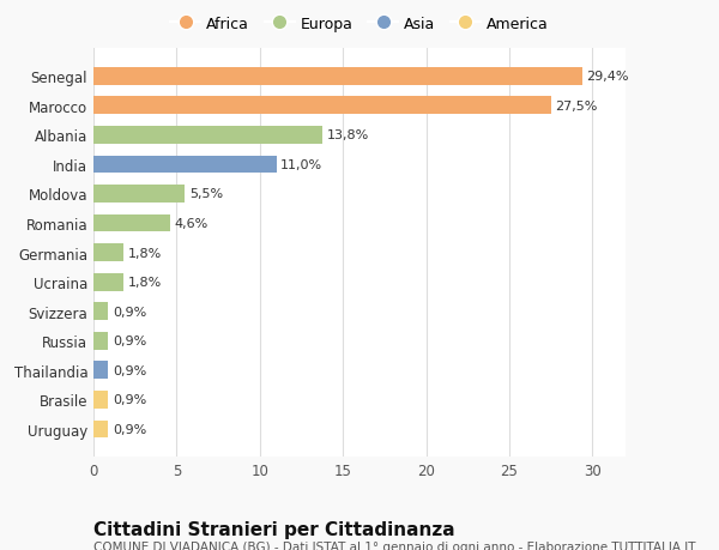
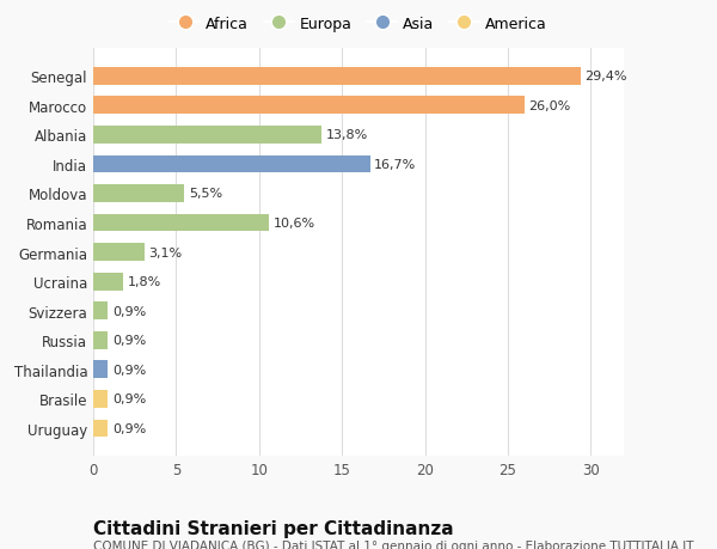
Marocco: 27,5% -> 26,0%
India: 11,0% -> 16,7%
Romania: 4,6% -> 10,6%
Germania: 1,8% -> 3,1%
